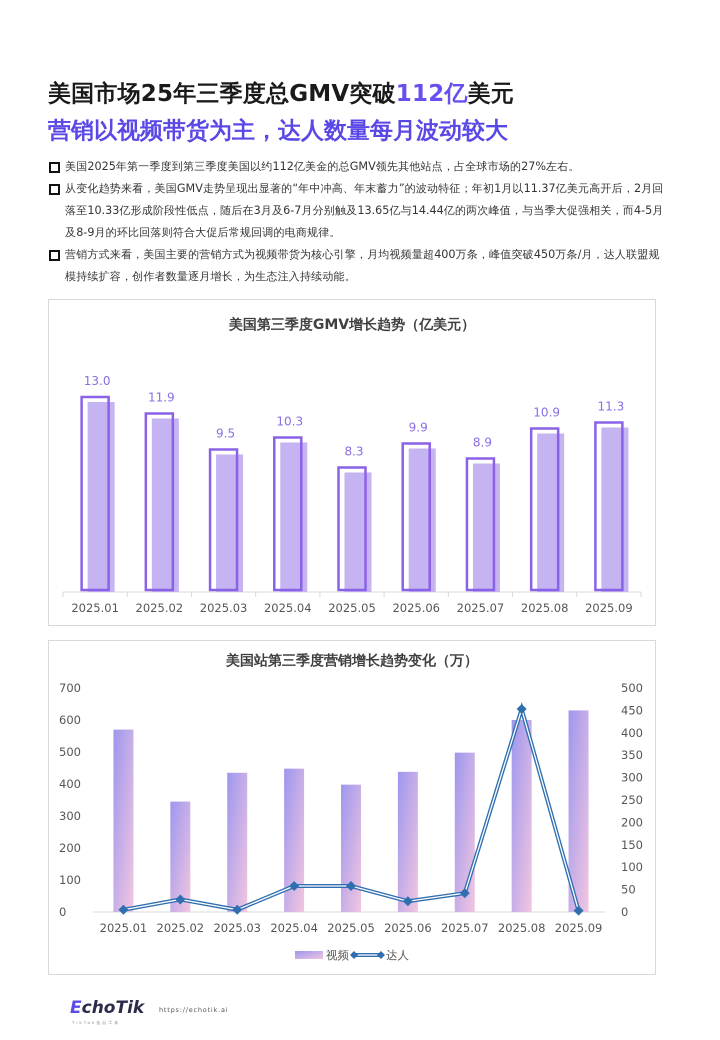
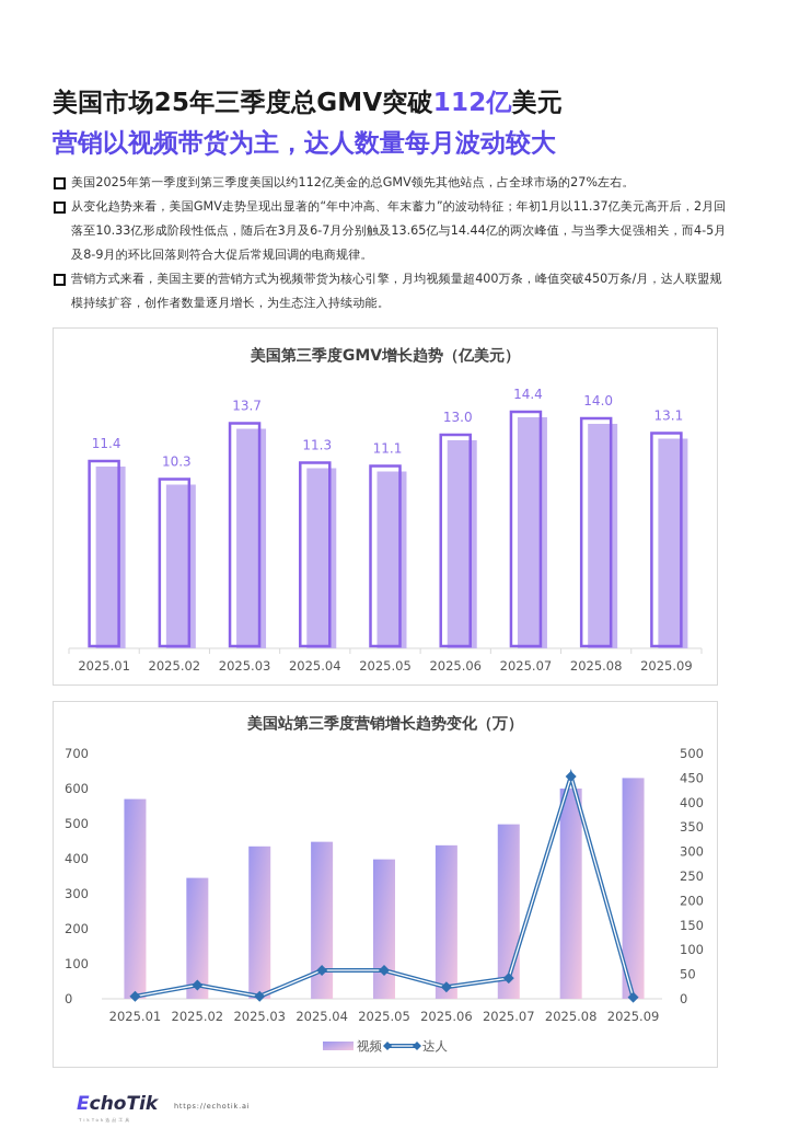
美国第三季度GMV增长趋势（亿美元）/2025.01: 13.0 -> 11.4
美国第三季度GMV增长趋势（亿美元）/2025.02: 11.9 -> 10.3
美国第三季度GMV增长趋势（亿美元）/2025.03: 9.5 -> 13.7
美国第三季度GMV增长趋势（亿美元）/2025.04: 10.3 -> 11.3
美国第三季度GMV增长趋势（亿美元）/2025.05: 8.3 -> 11.1
美国第三季度GMV增长趋势（亿美元）/2025.06: 9.9 -> 13.0
美国第三季度GMV增长趋势（亿美元）/2025.07: 8.9 -> 14.4
美国第三季度GMV增长趋势（亿美元）/2025.08: 10.9 -> 14.0
美国第三季度GMV增长趋势（亿美元）/2025.09: 11.3 -> 13.1
